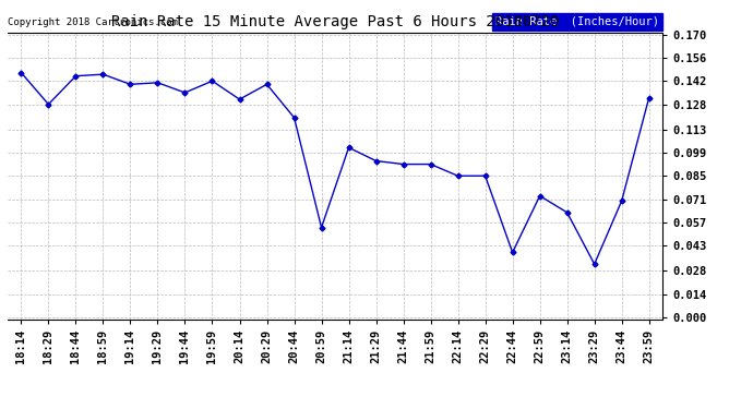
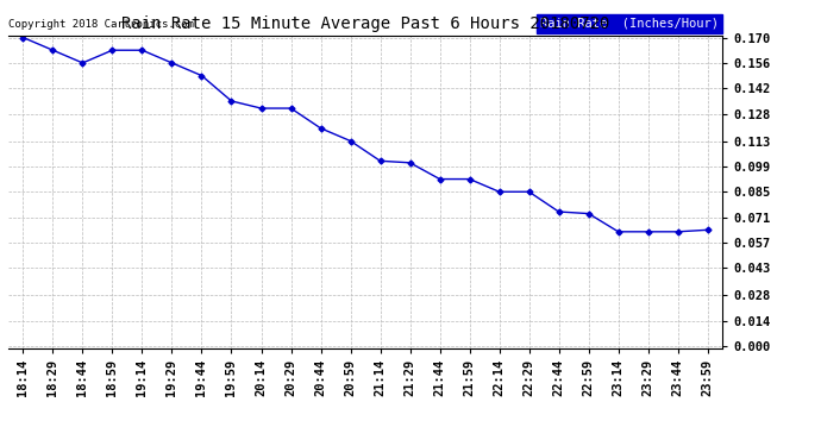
18:14: 0.147 -> 0.170
18:29: 0.128 -> 0.163
18:44: 0.145 -> 0.156
18:59: 0.146 -> 0.163
19:14: 0.140 -> 0.163
19:29: 0.141 -> 0.156
19:44: 0.135 -> 0.149
19:59: 0.142 -> 0.135
20:29: 0.140 -> 0.131
20:59: 0.054 -> 0.113
21:29: 0.094 -> 0.101
22:44: 0.039 -> 0.074
23:29: 0.032 -> 0.063
23:44: 0.070 -> 0.063
23:59: 0.132 -> 0.064
